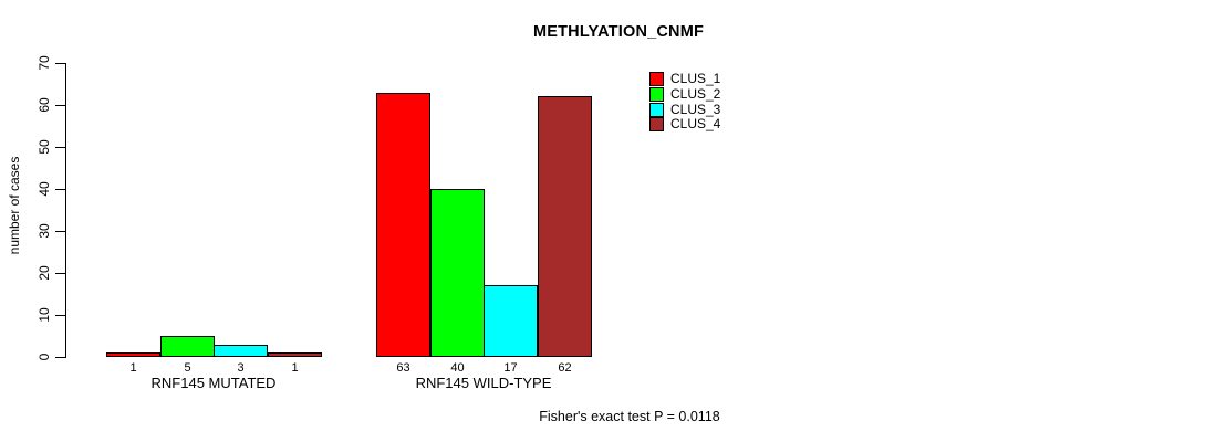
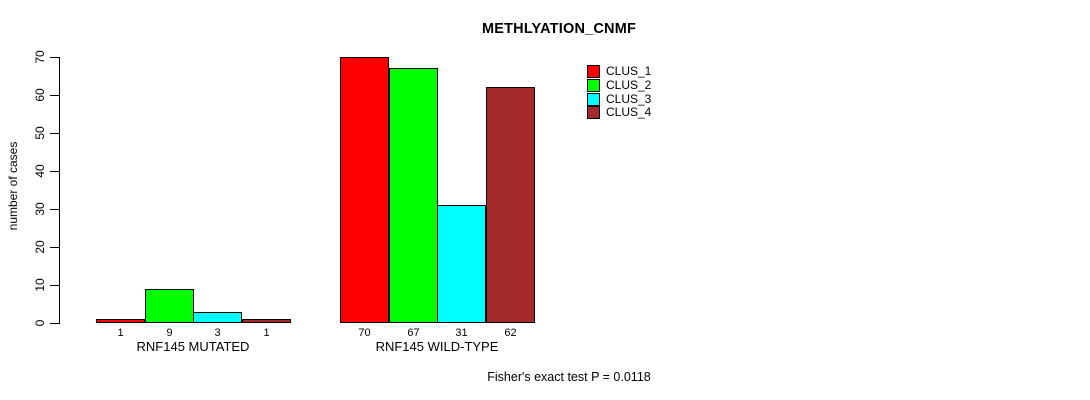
CLUS_2/RNF145 MUTATED: 5 -> 9
CLUS_1/RNF145 WILD-TYPE: 63 -> 70
CLUS_2/RNF145 WILD-TYPE: 40 -> 67
CLUS_3/RNF145 WILD-TYPE: 17 -> 31
